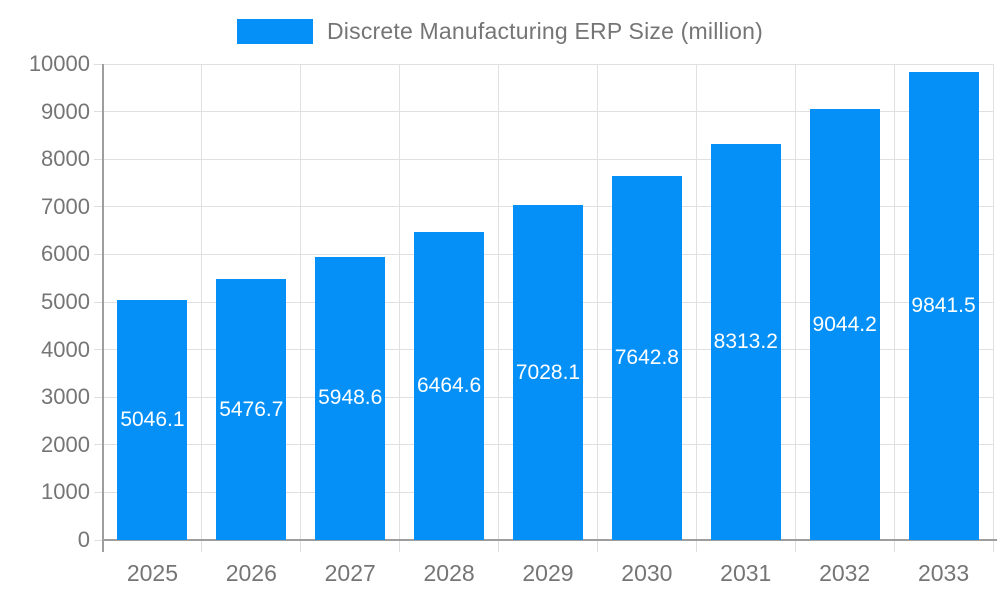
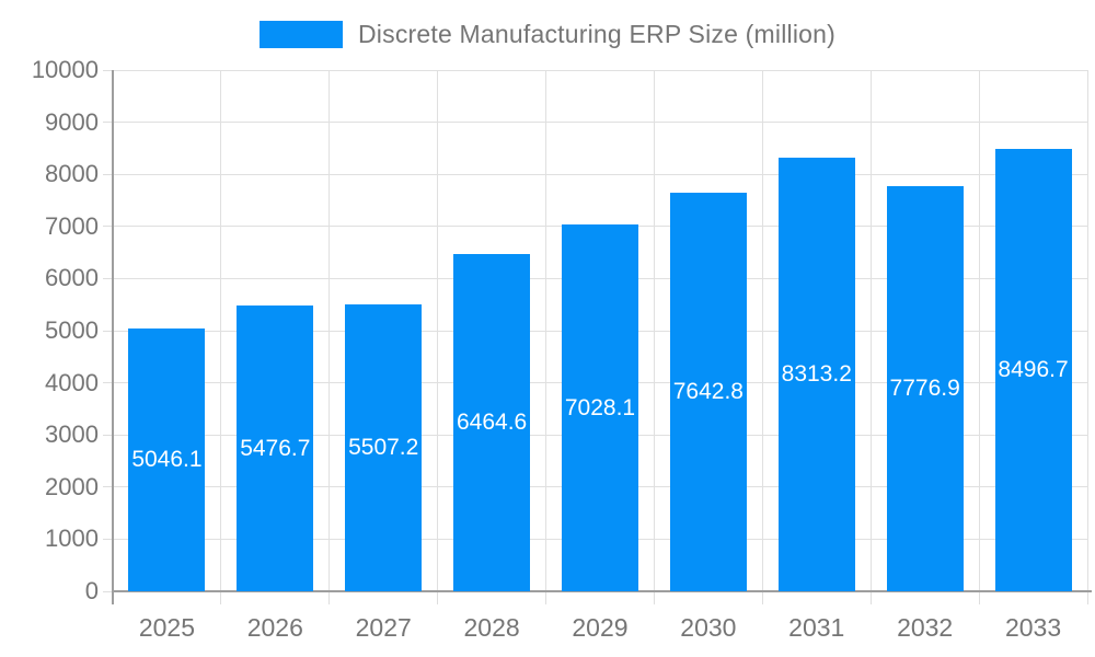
2027: 5948.6 -> 5507.2
2032: 9044.2 -> 7776.9
2033: 9841.5 -> 8496.7
